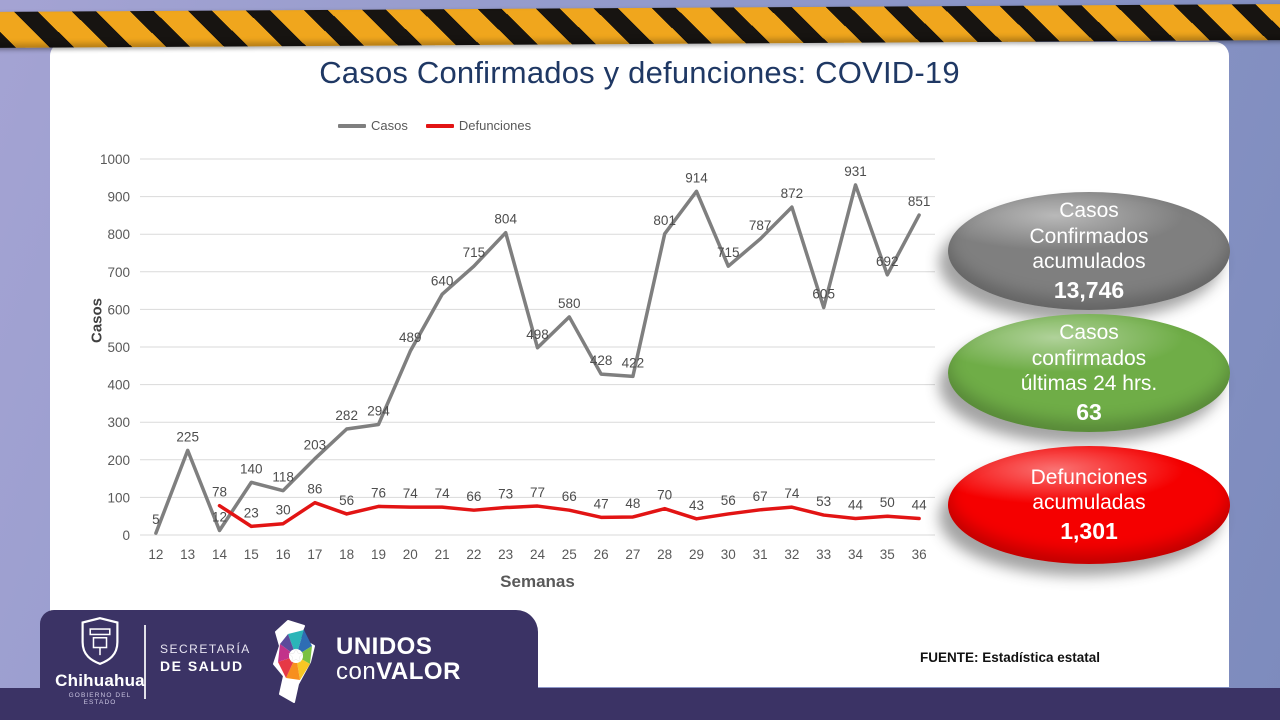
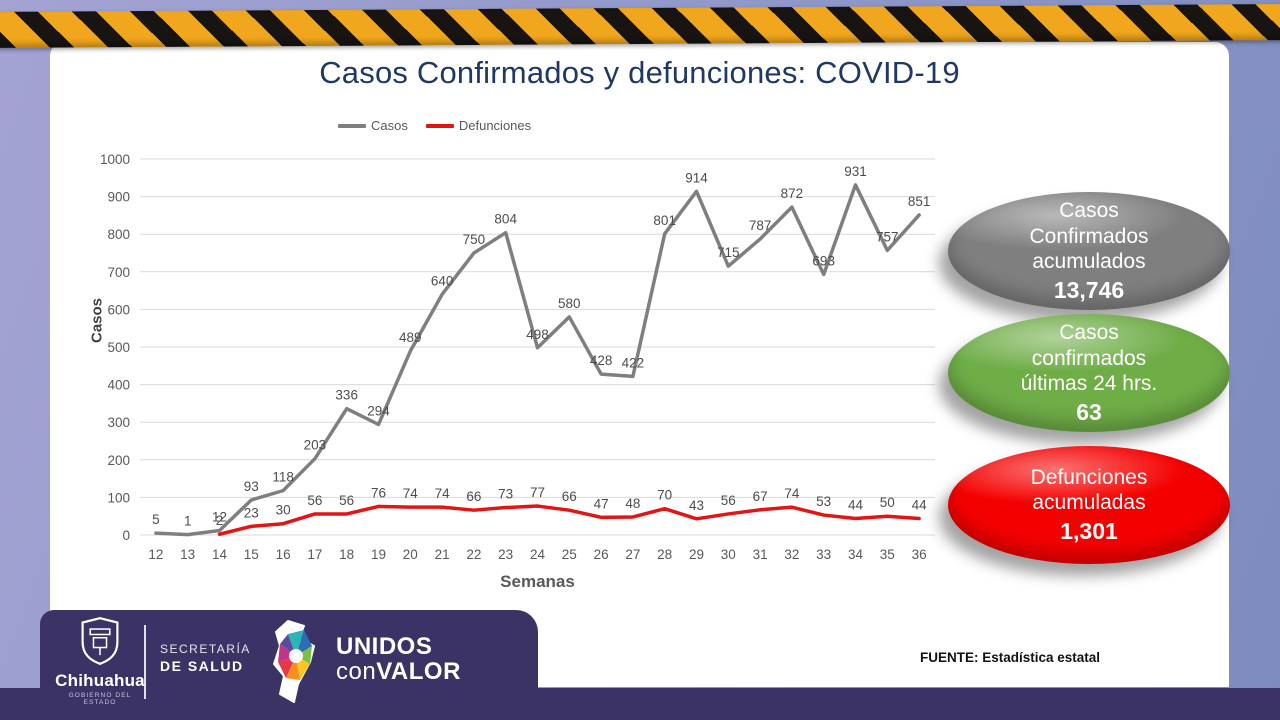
Casos/13: 225 -> 1
Defunciones/14: 78 -> 2
Casos/15: 140 -> 93
Defunciones/17: 86 -> 56
Casos/18: 282 -> 336
Casos/22: 715 -> 750
Casos/33: 605 -> 693
Casos/35: 692 -> 757
